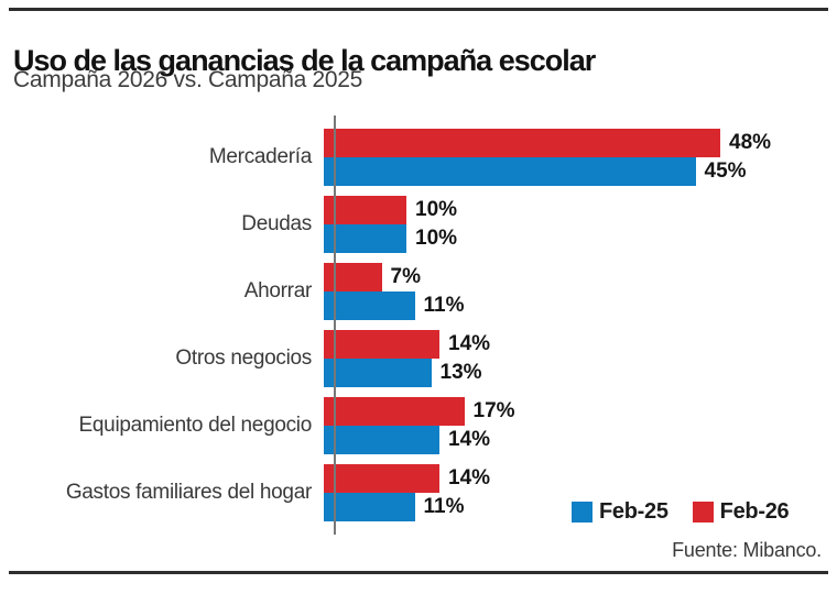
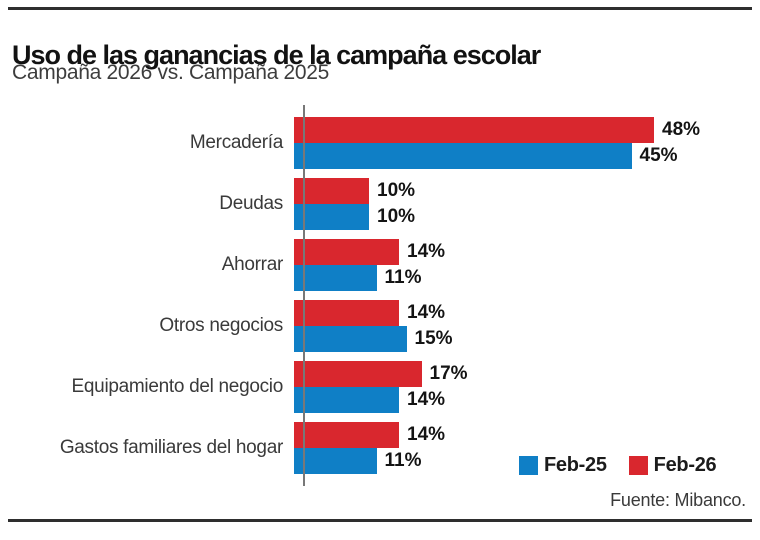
Feb-26/Ahorrar: 7% -> 14%
Feb-25/Otros negocios: 13% -> 15%
